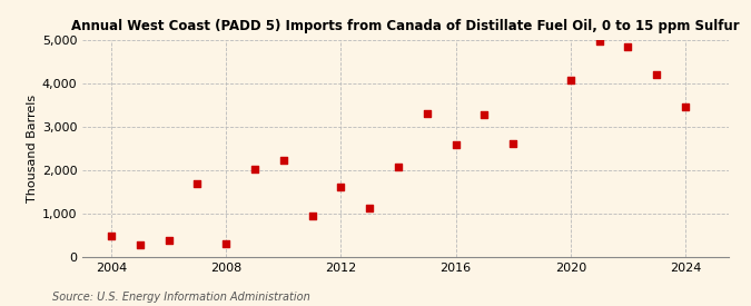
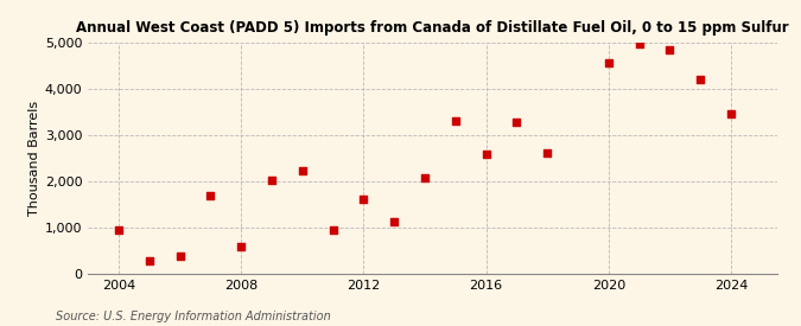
2004: 480 -> 950
2008: 320 -> 600
2020: 4,070 -> 4,550
